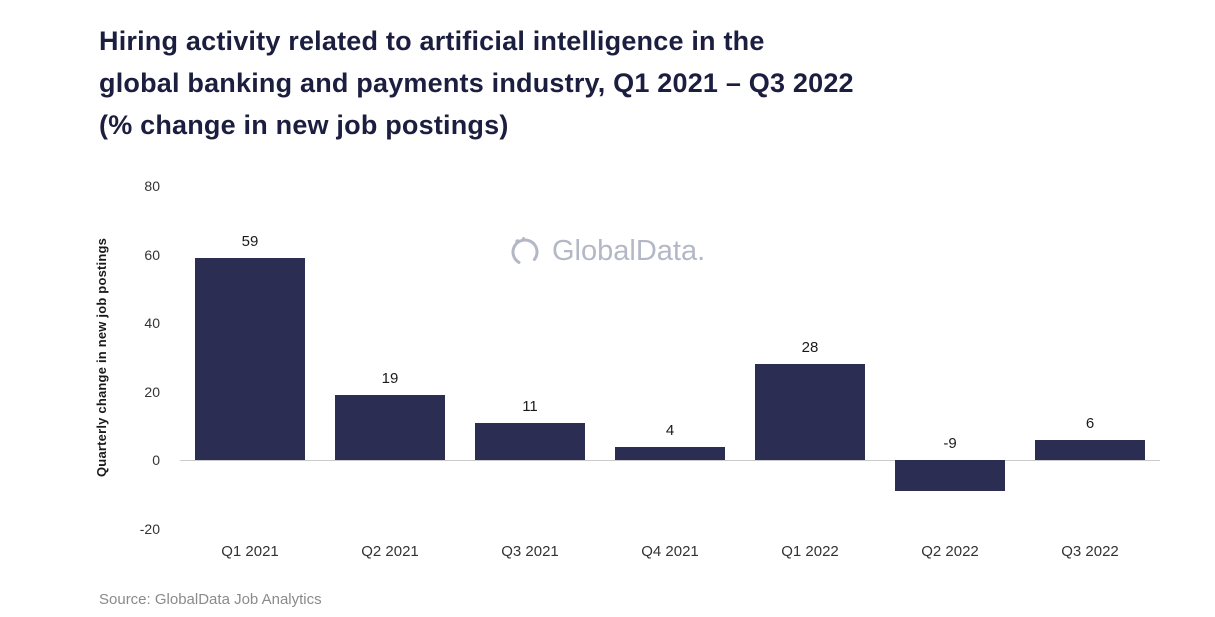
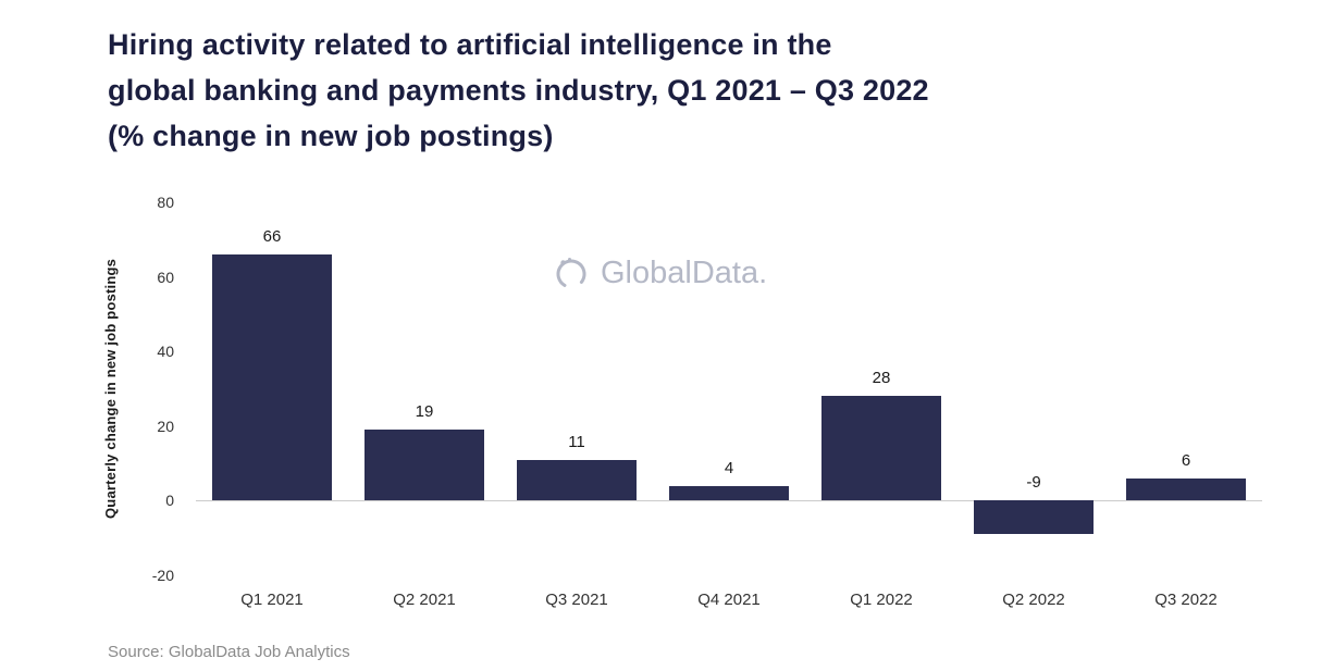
Q1 2021: 59 -> 66
